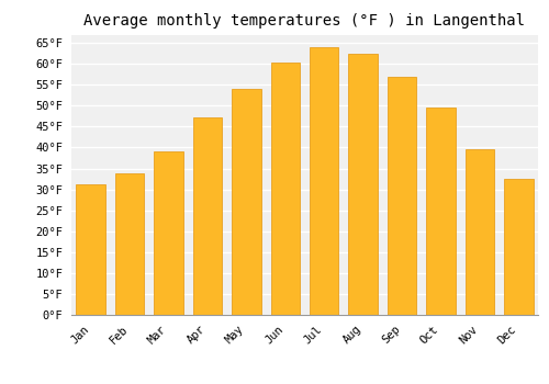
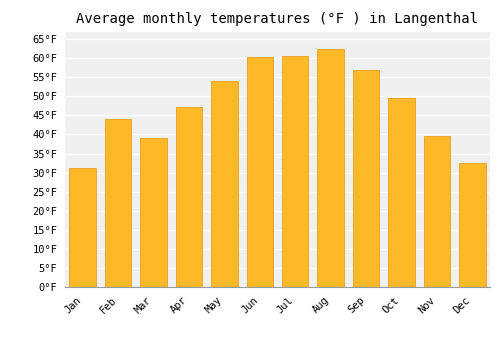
Feb: 33.8°F -> 44.0°F
Jul: 63.9°F -> 60.5°F
